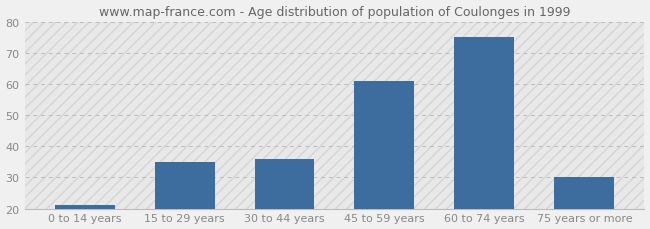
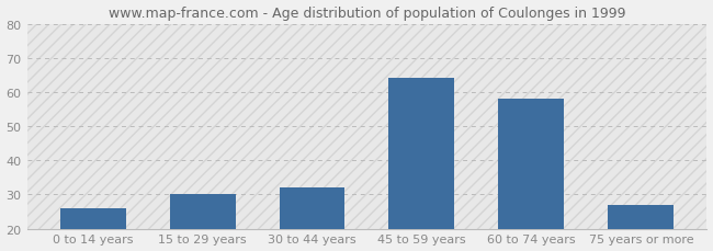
0 to 14 years: 21 -> 26
15 to 29 years: 35 -> 30
30 to 44 years: 36 -> 32
45 to 59 years: 61 -> 64
60 to 74 years: 75 -> 58
75 years or more: 30 -> 27
